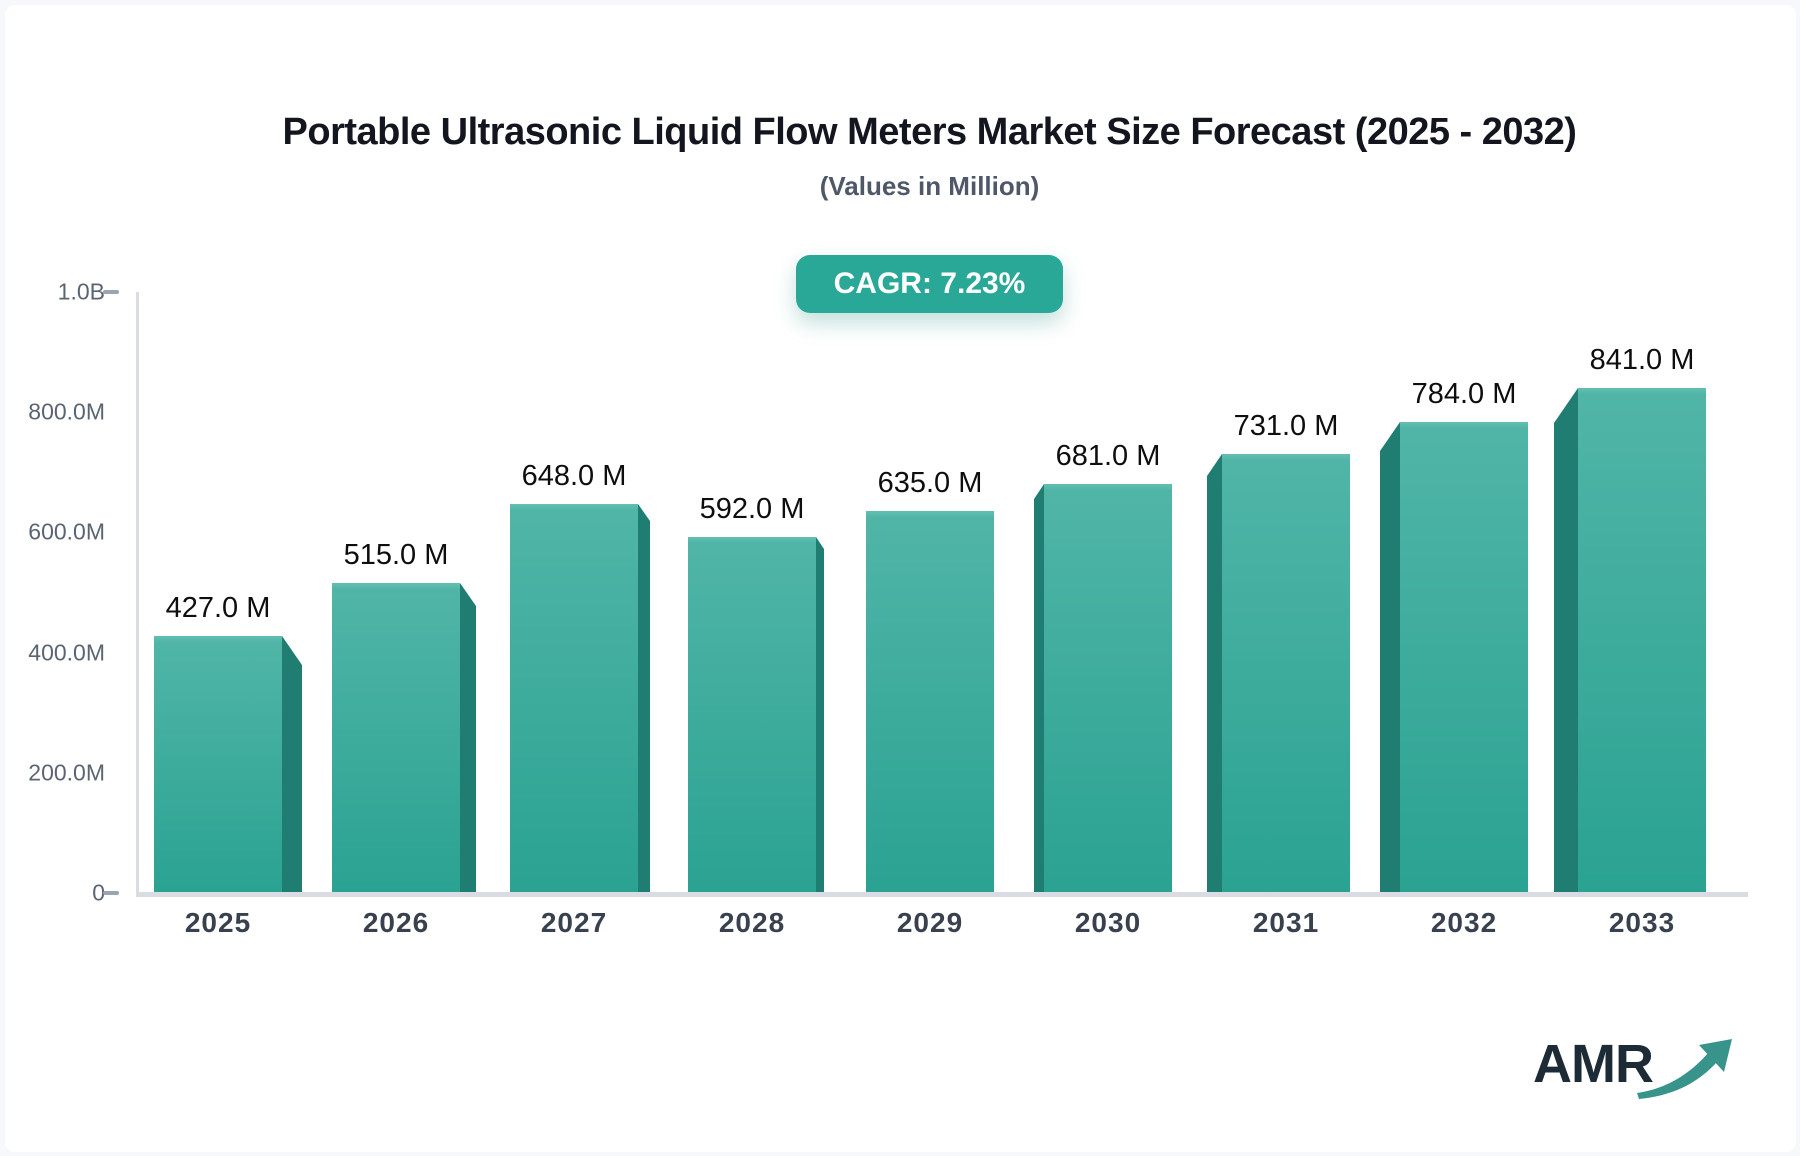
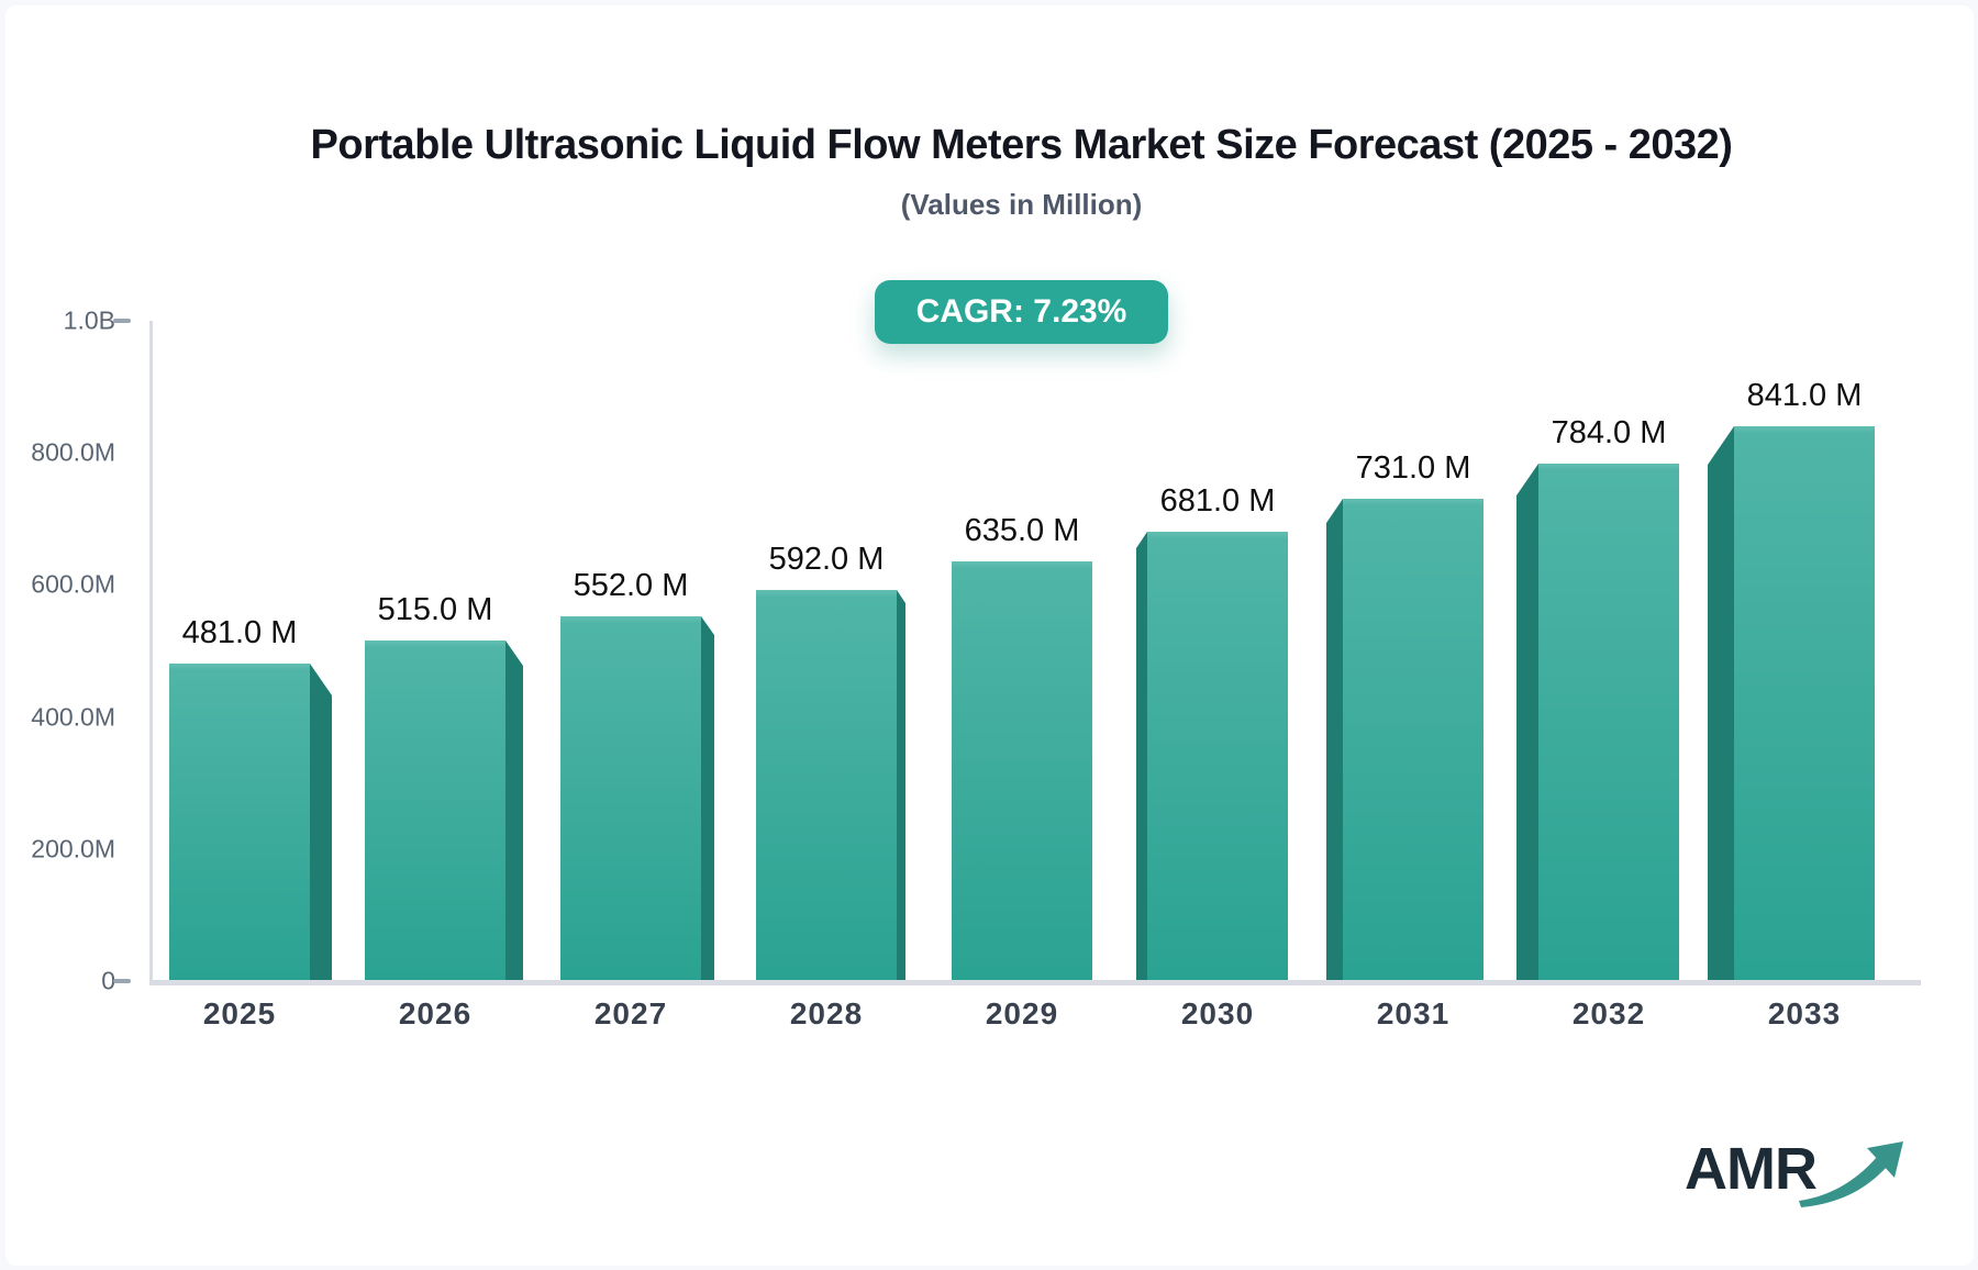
2025: 427.0 -> 481.0
2027: 648.0 -> 552.0
